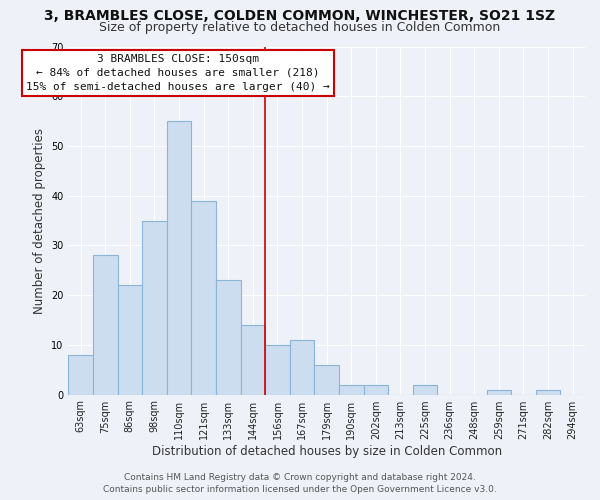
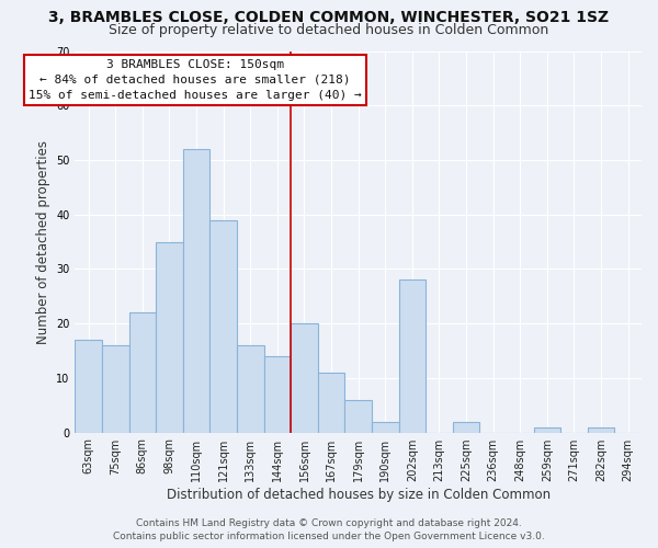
63sqm: 8 -> 17
75sqm: 28 -> 16
110sqm: 55 -> 52
133sqm: 23 -> 16
156sqm: 10 -> 20
202sqm: 2 -> 28
